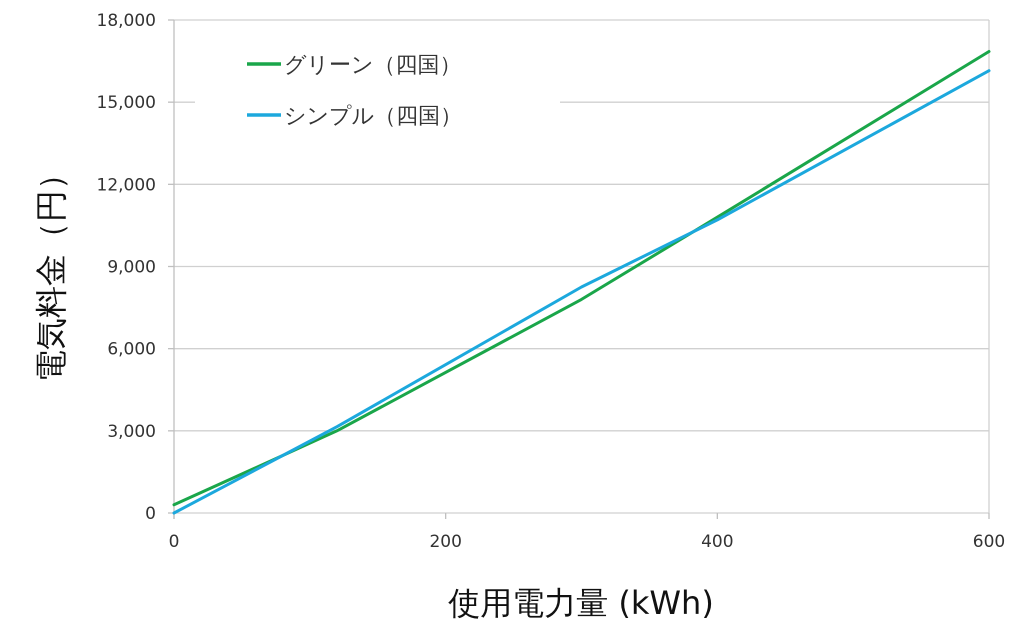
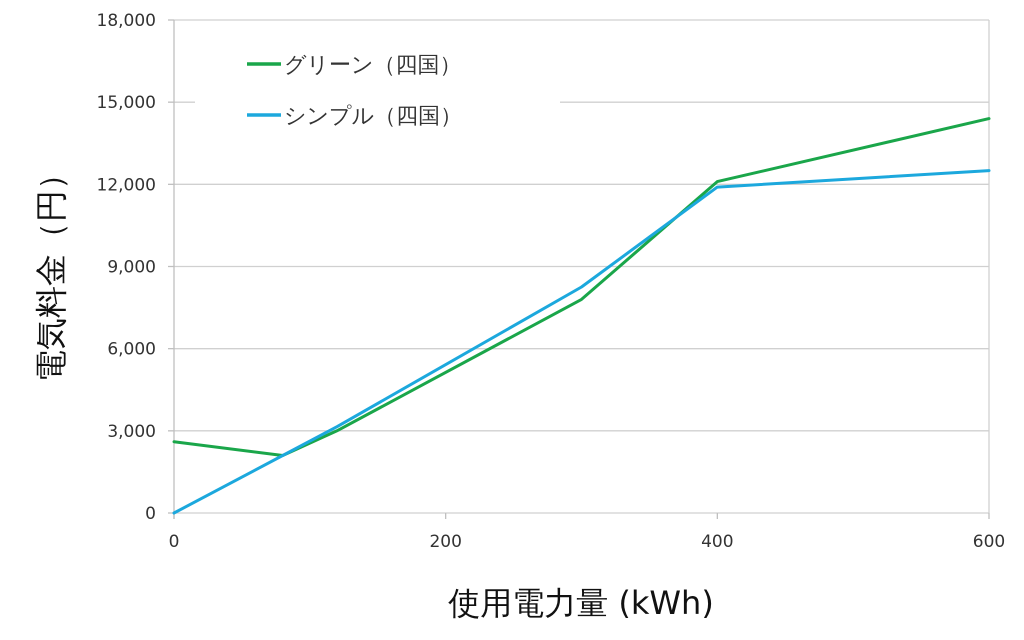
グリーン（四国）/0: 300 -> 2600
グリーン（四国）/400: 10800 -> 12100
シンプル（四国）/400: 10700 -> 11900
グリーン（四国）/600: 16800 -> 14400
シンプル（四国）/600: 16200 -> 12500
